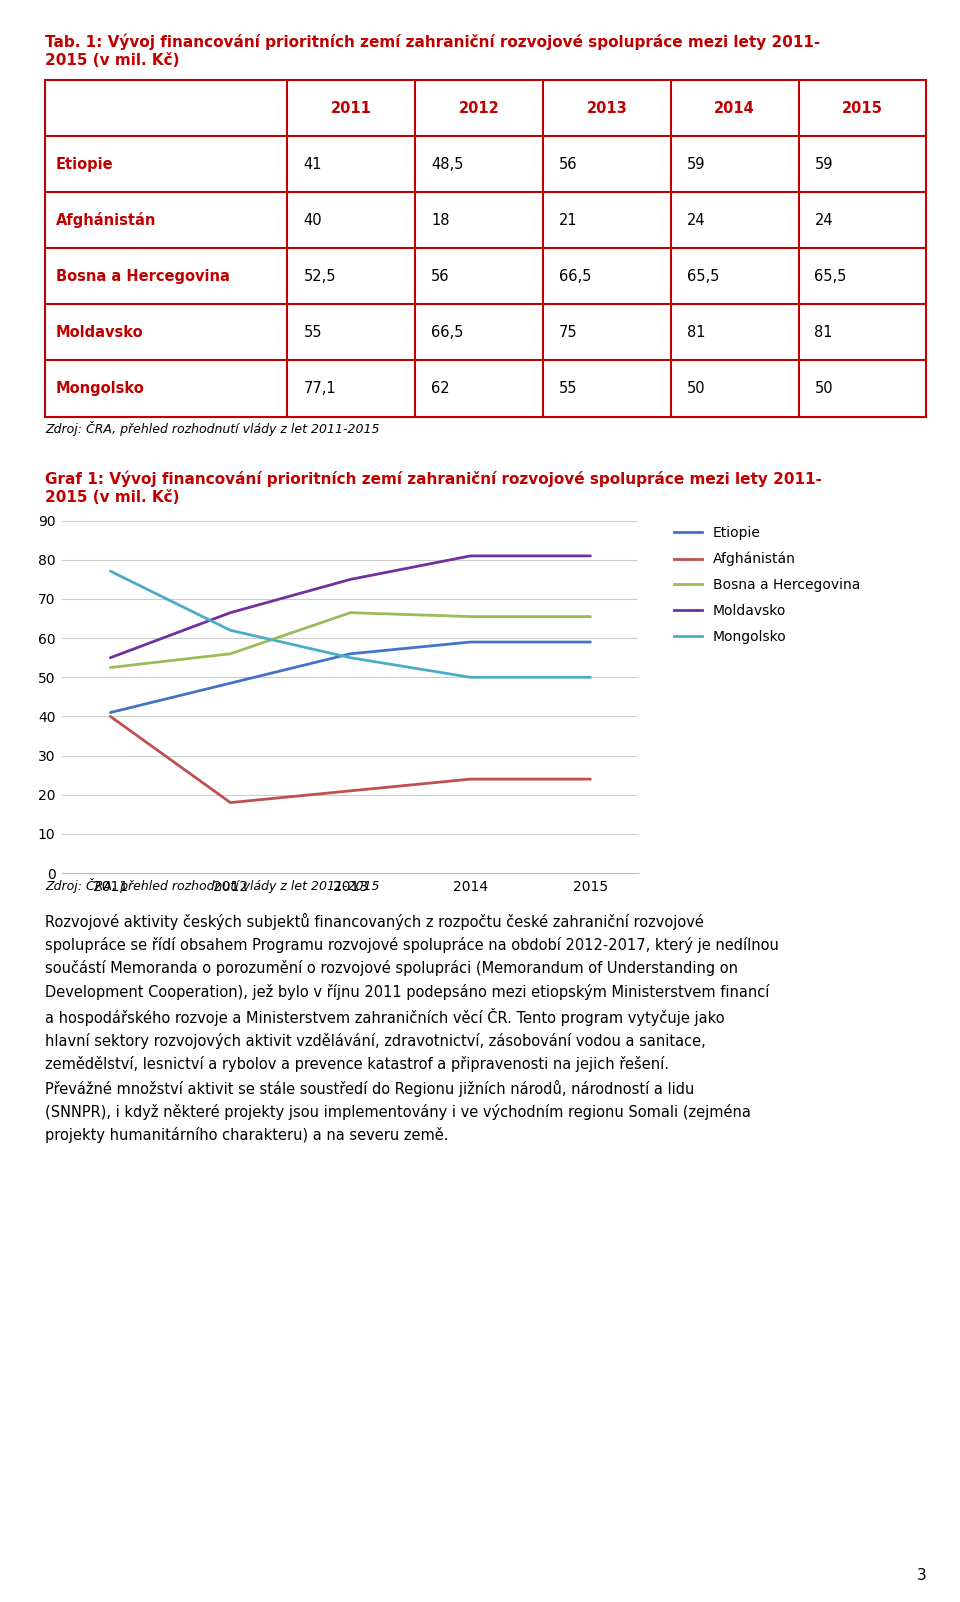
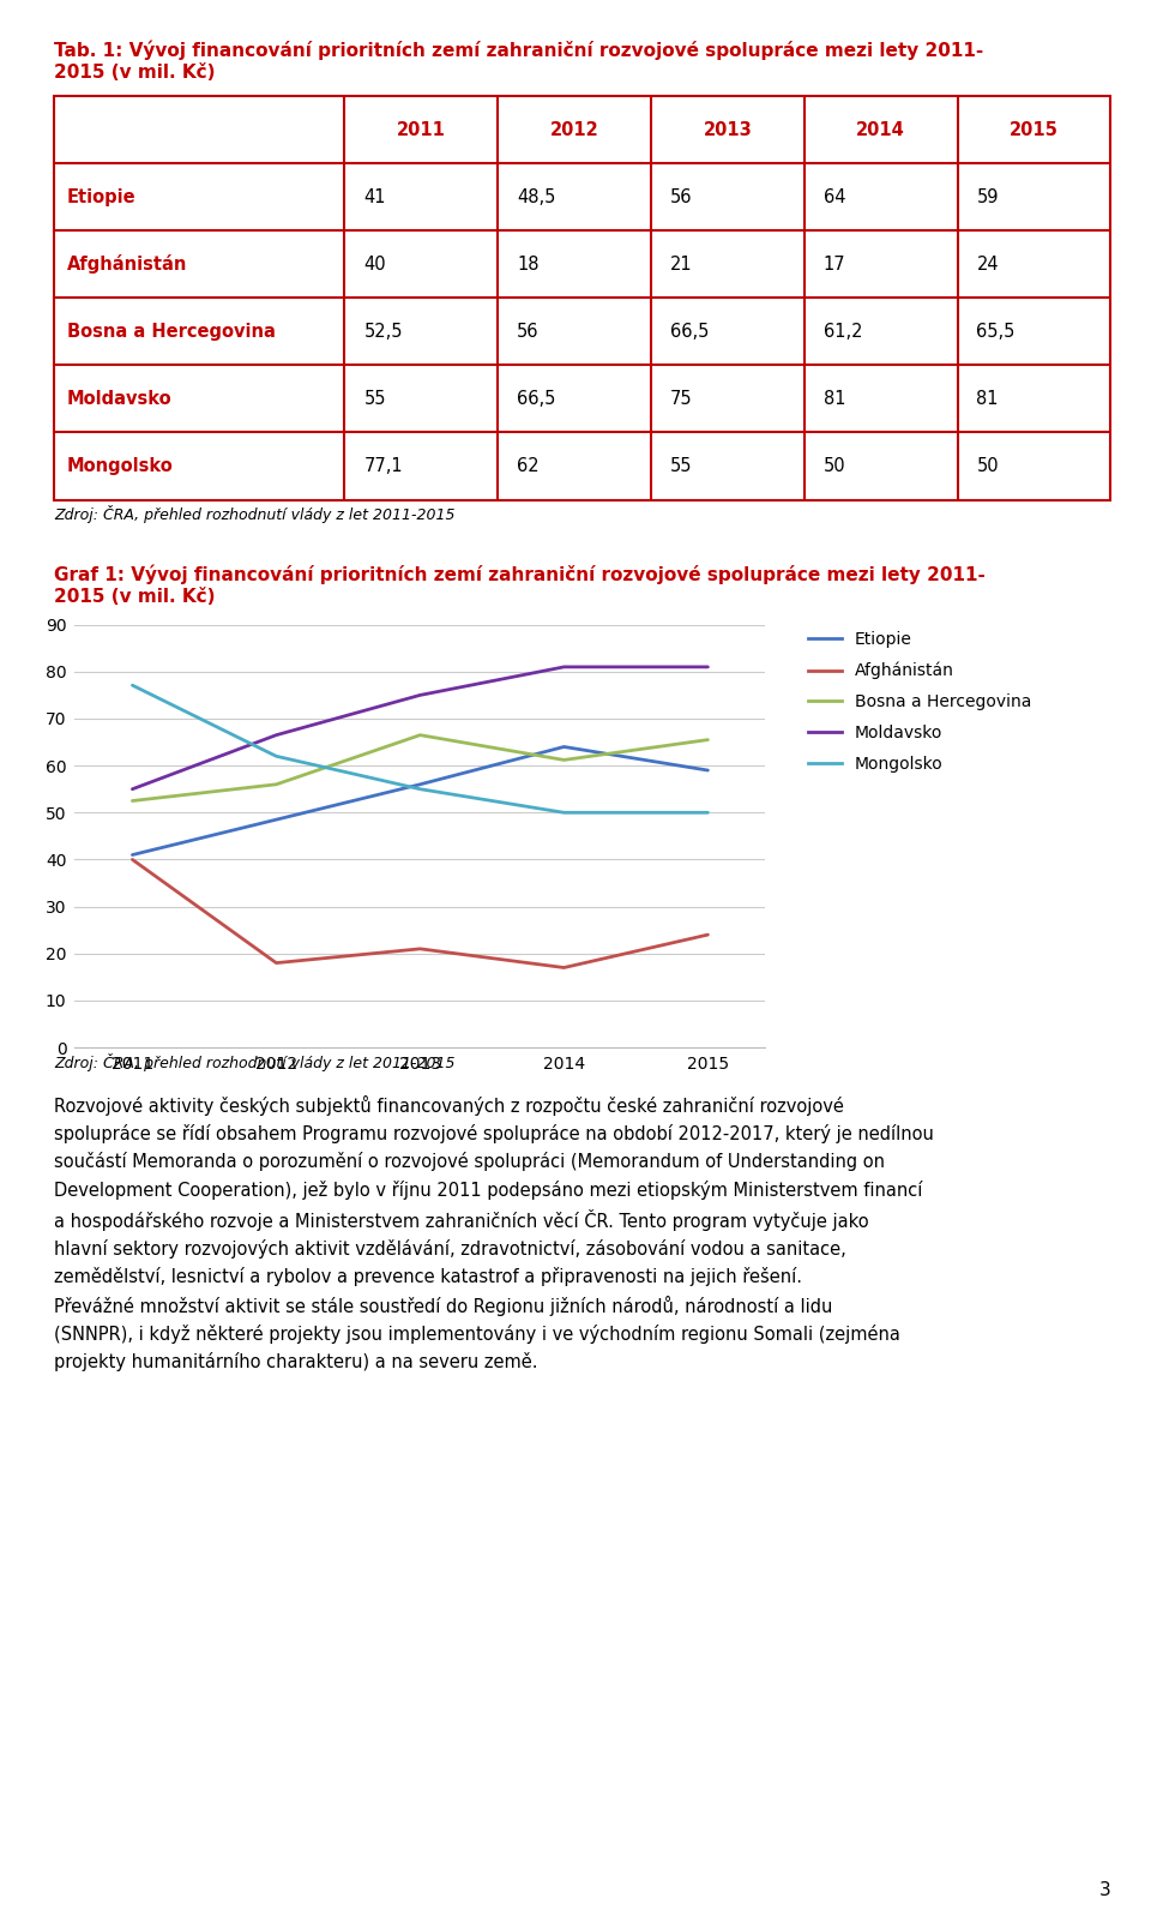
Etiopie/2014: 59 -> 64
Afghánistán/2014: 24 -> 17
Bosna a Hercegovina/2014: 65,5 -> 61,2
